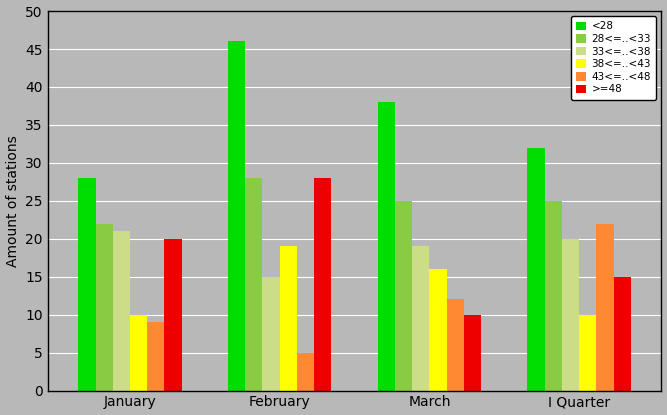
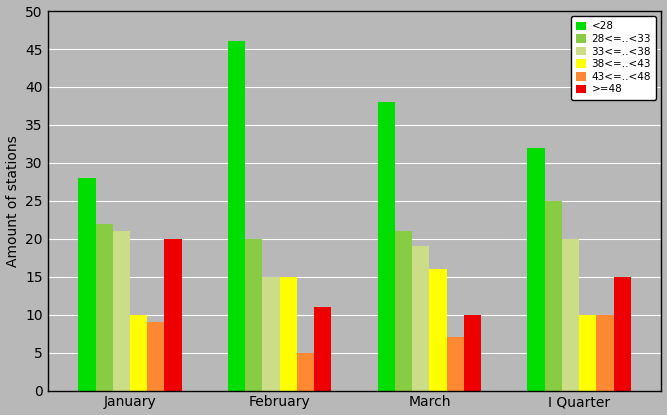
28<=..<33/February: 28 -> 20
38<=..<43/February: 19 -> 15
>=48/February: 28 -> 11
28<=..<33/March: 25 -> 21
43<=..<48/March: 12 -> 7
43<=..<48/I Quarter: 22 -> 10
